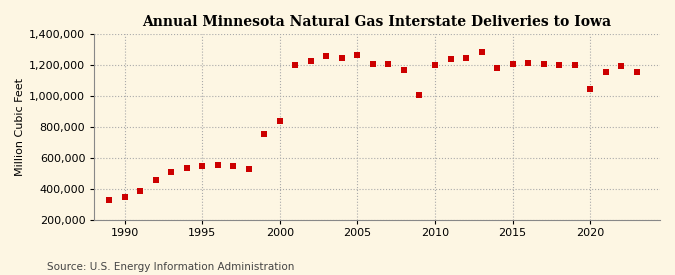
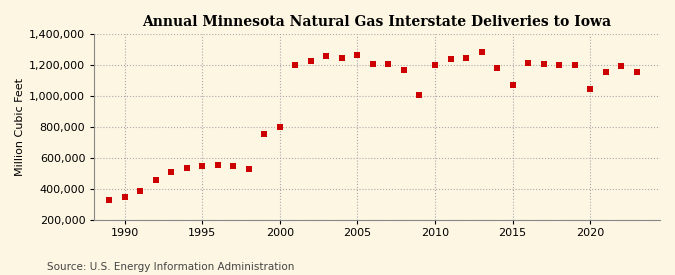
2000: 840,000 -> 800,000
2015: 1,200,000 -> 1,070,000
